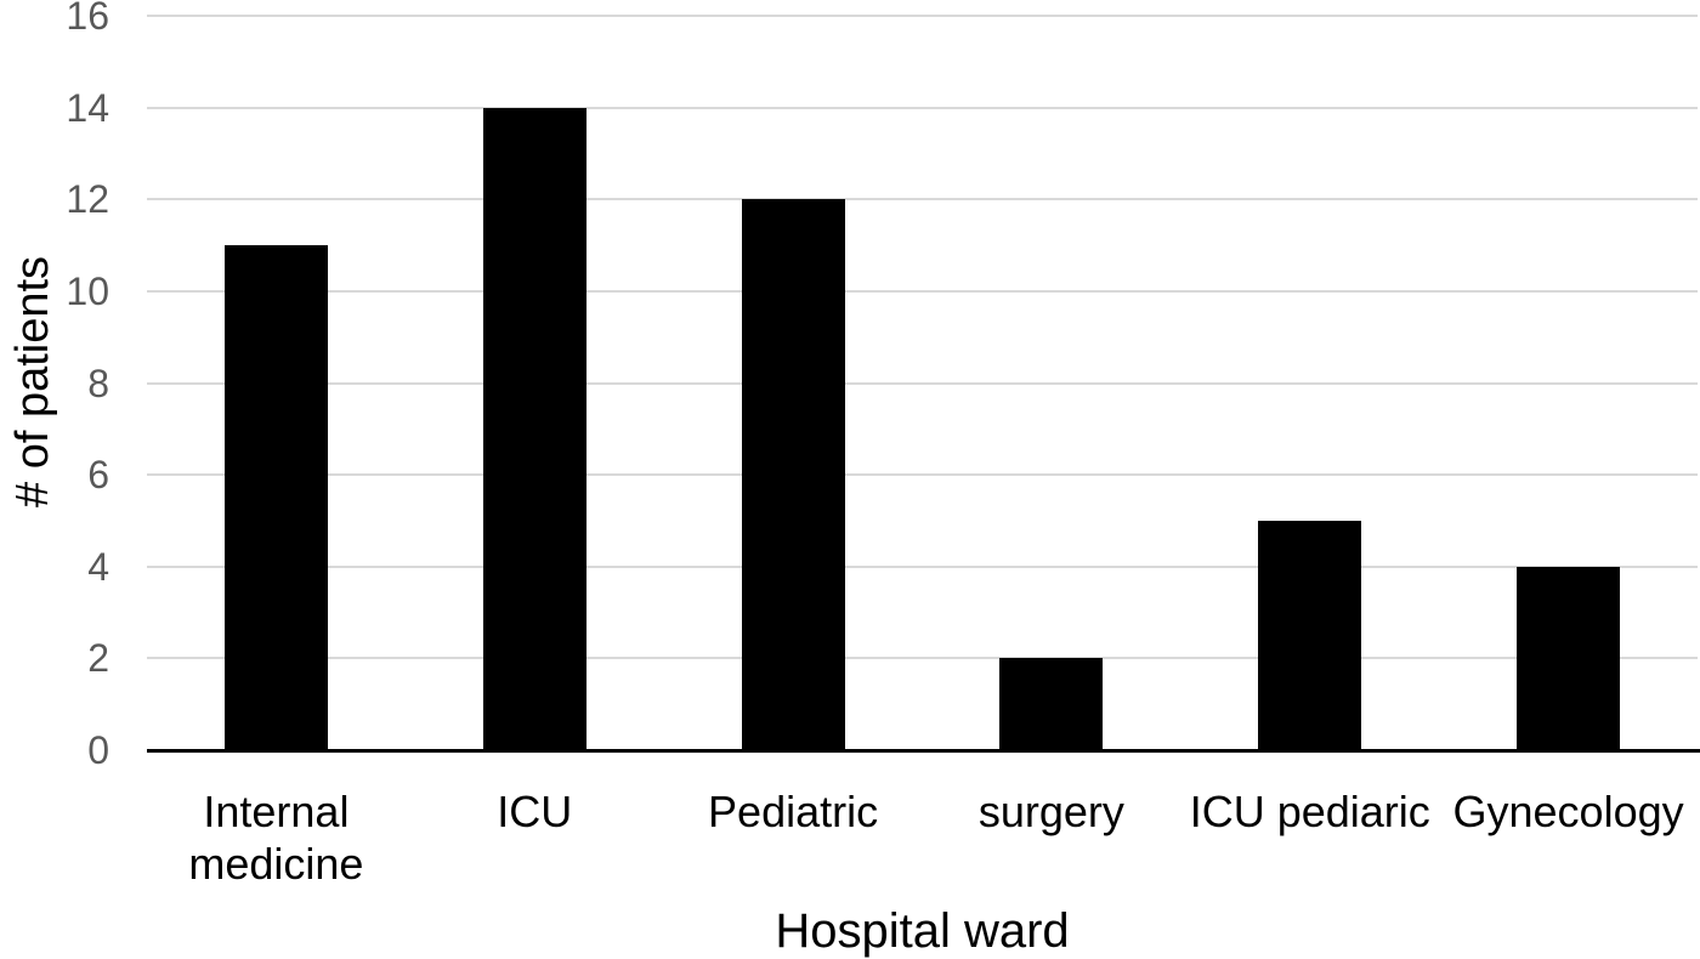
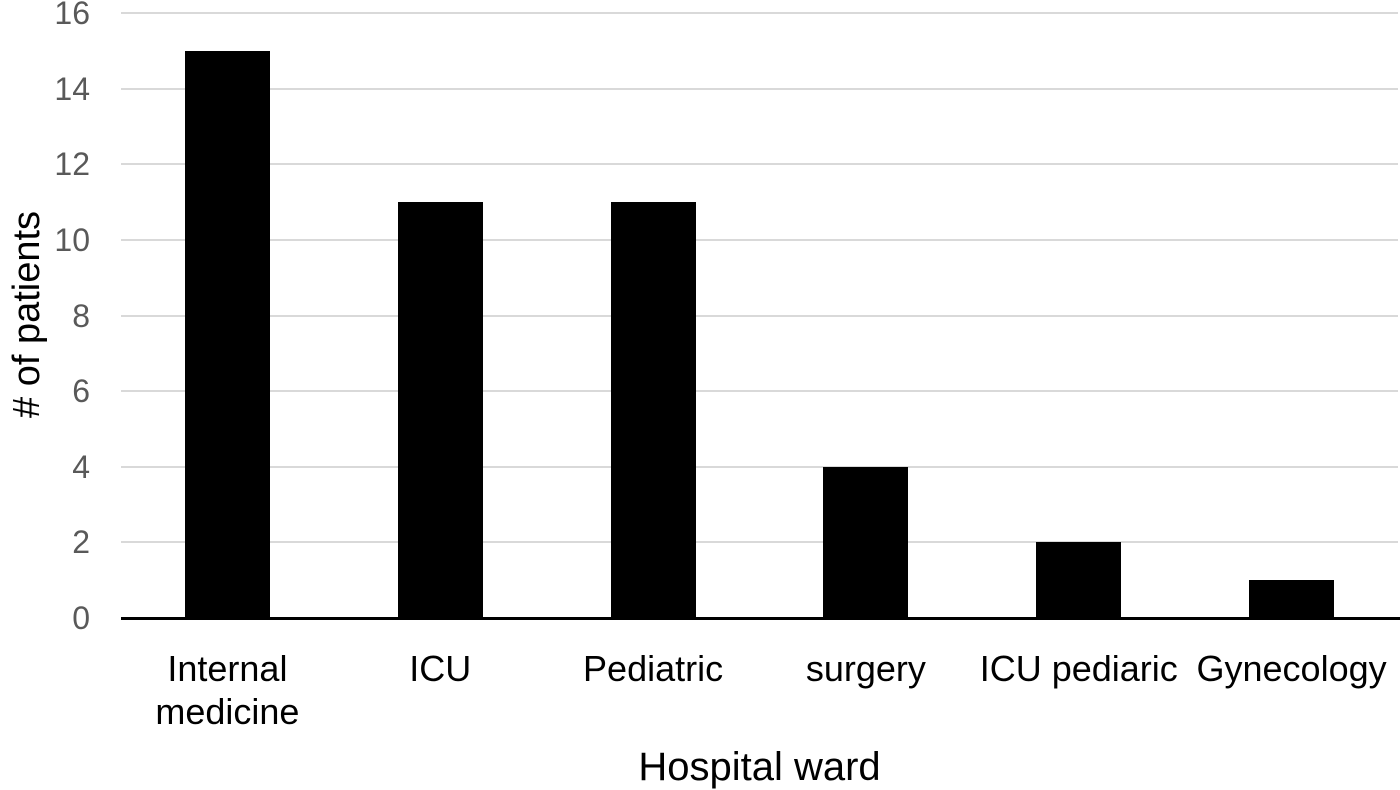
Internal medicine: 11 -> 15
ICU: 14 -> 11
Pediatric: 12 -> 11
surgery: 2 -> 4
ICU pediaric: 5 -> 2
Gynecology: 4 -> 1
